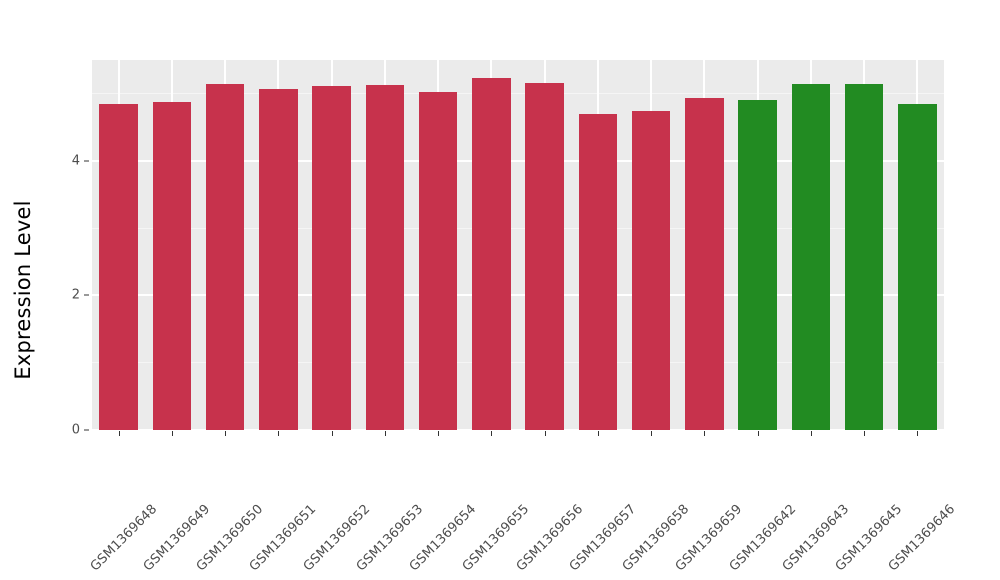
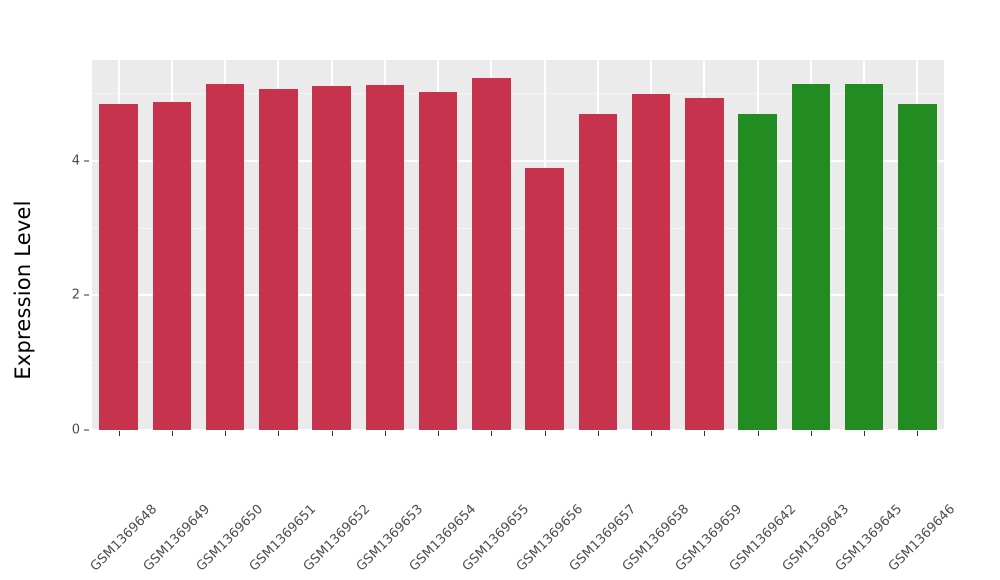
GSM1369656: 5.2 -> 3.9
GSM1369658: 4.7 -> 5.0
GSM1369642: 4.9 -> 4.7
